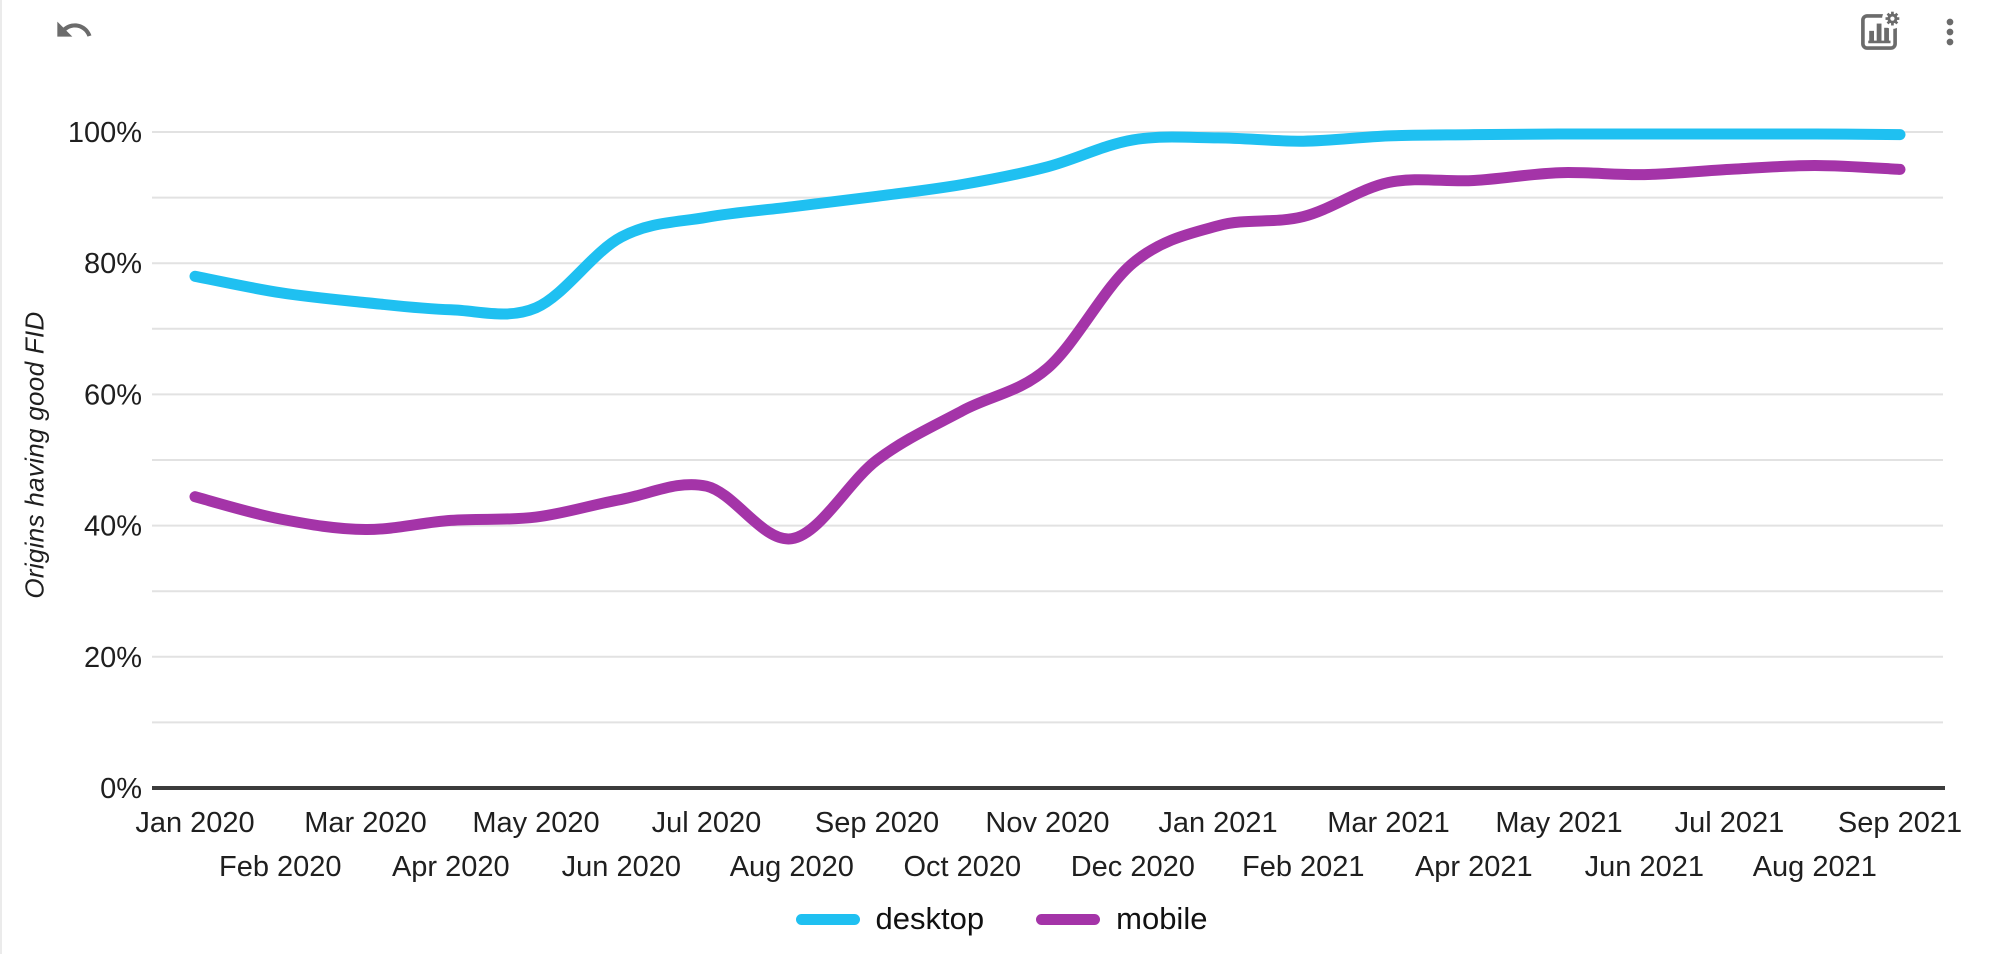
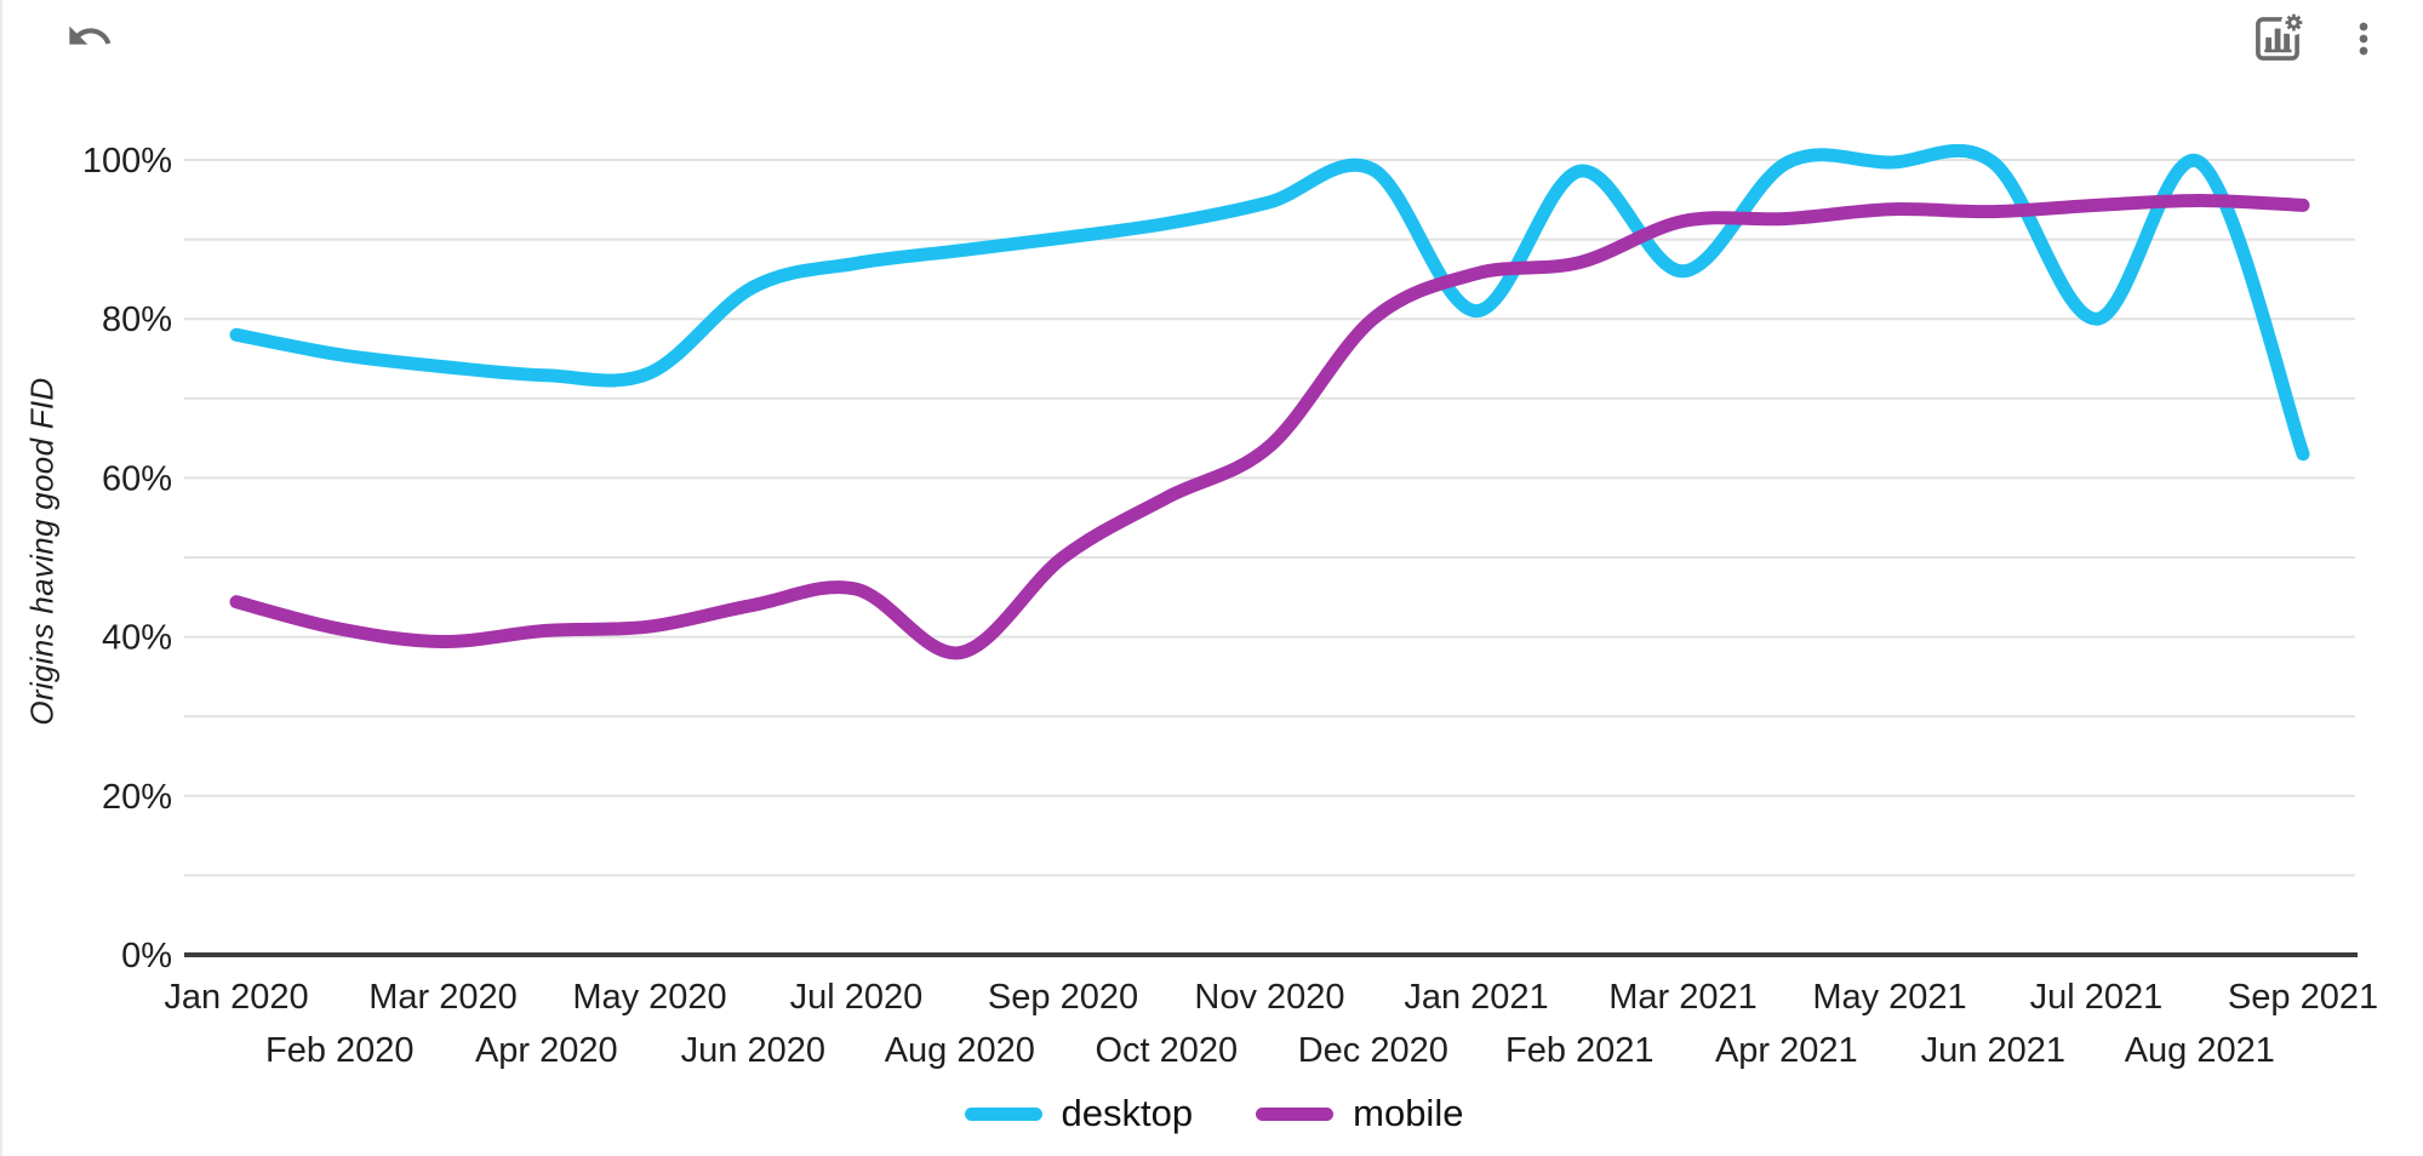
desktop/Jan 2021: 99% -> 81%
desktop/Mar 2021: 99% -> 86%
desktop/Jul 2021: 100% -> 80%
desktop/Sep 2021: 100% -> 63%
